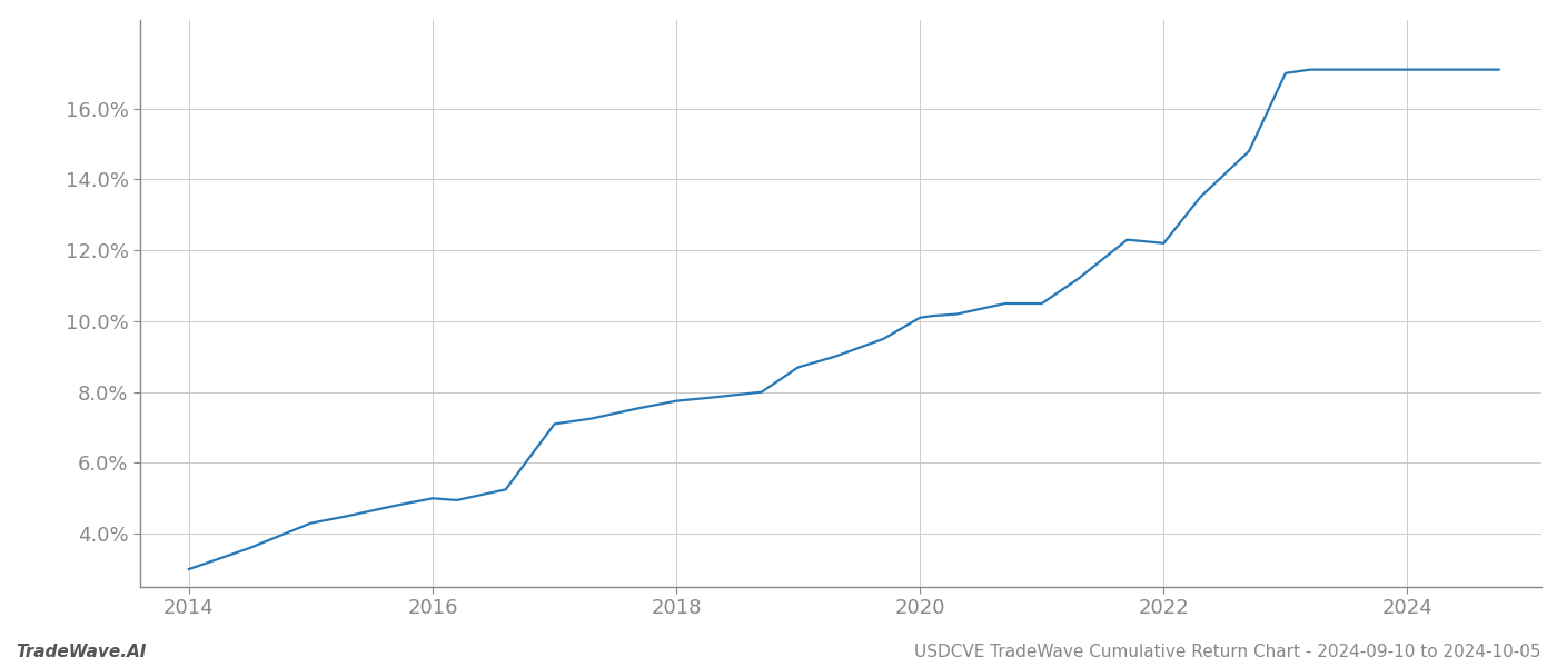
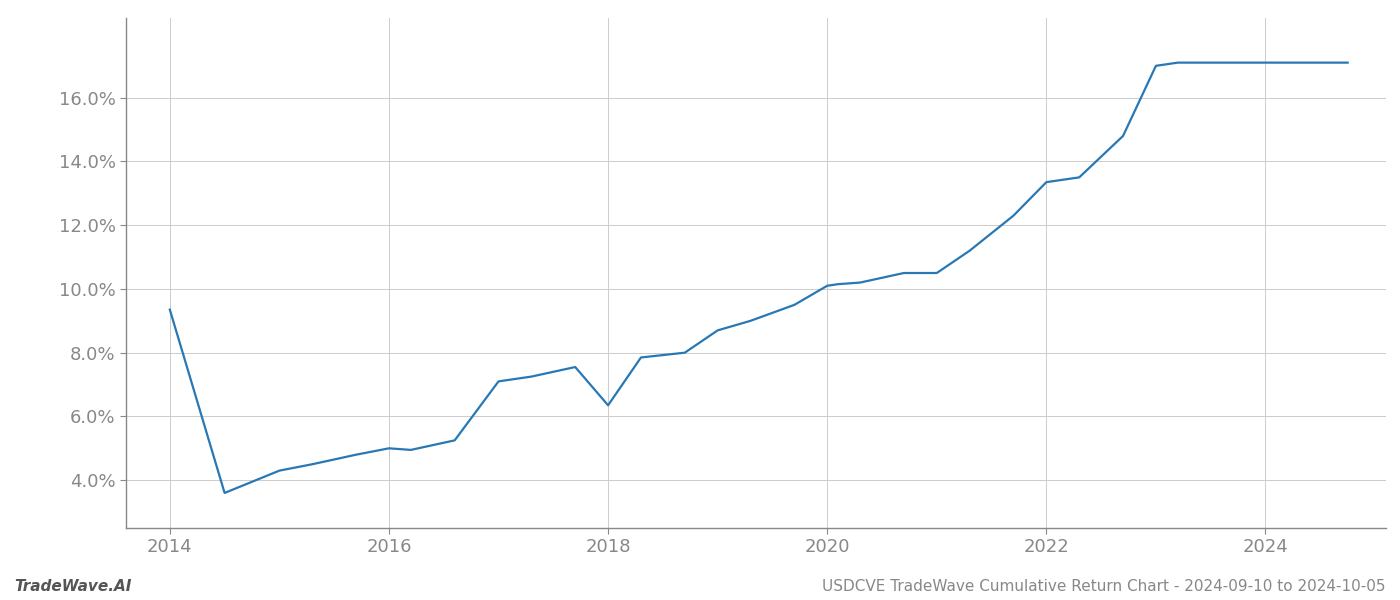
2014: 3.00% -> 9.35%
2018: 7.75% -> 6.35%
2022: 12.20% -> 13.35%
